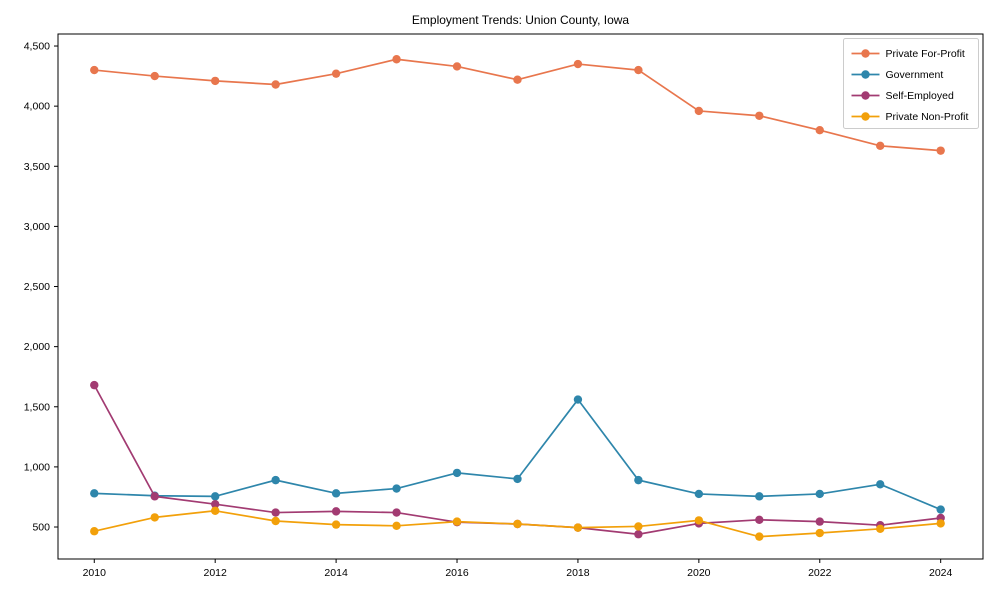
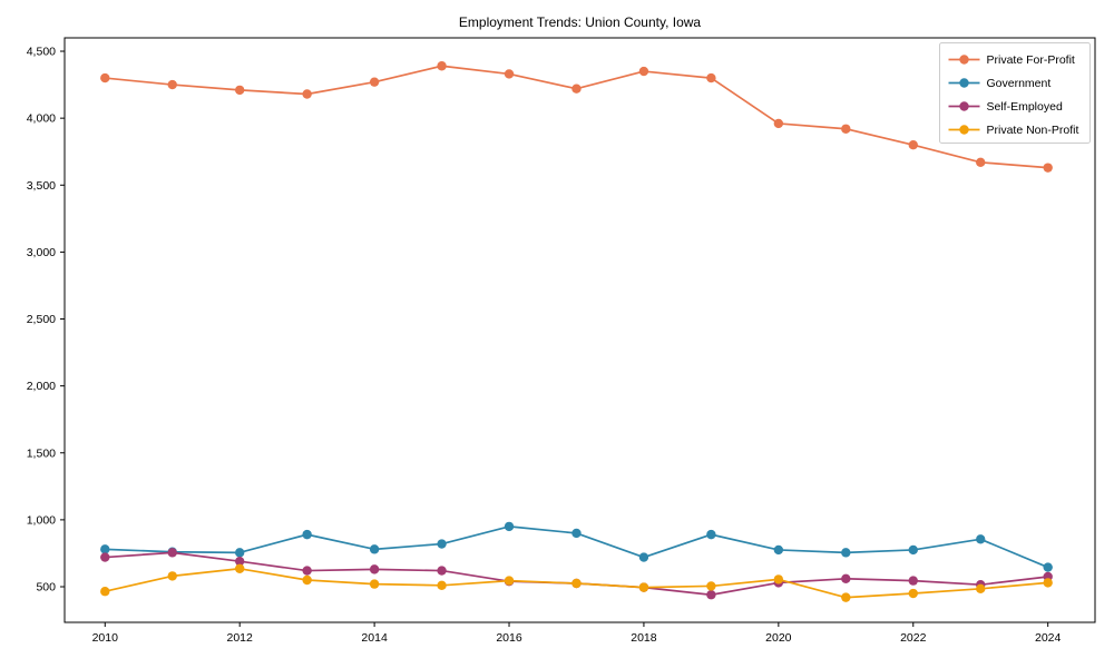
Self-Employed/2010: 1680 -> 720
Government/2018: 1560 -> 720
